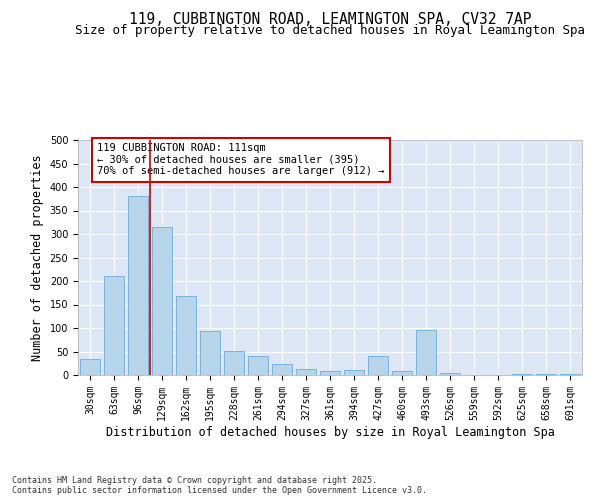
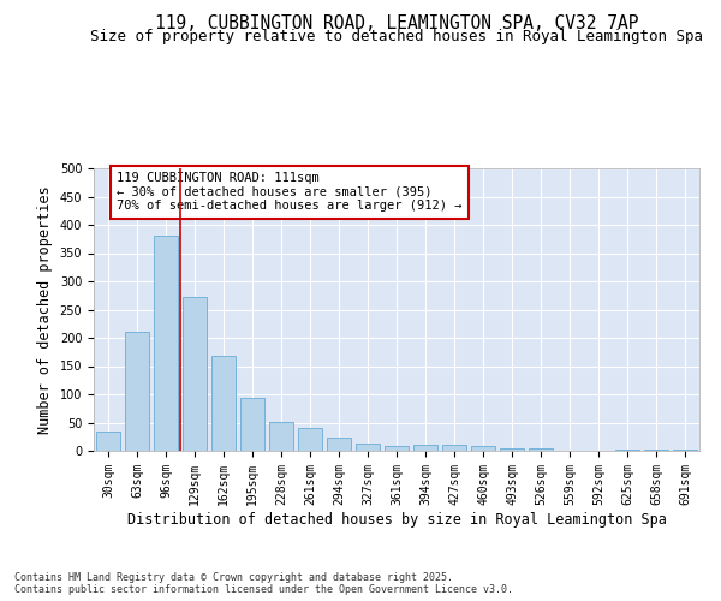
129sqm: 315 -> 273
427sqm: 40 -> 11
493sqm: 95 -> 5
